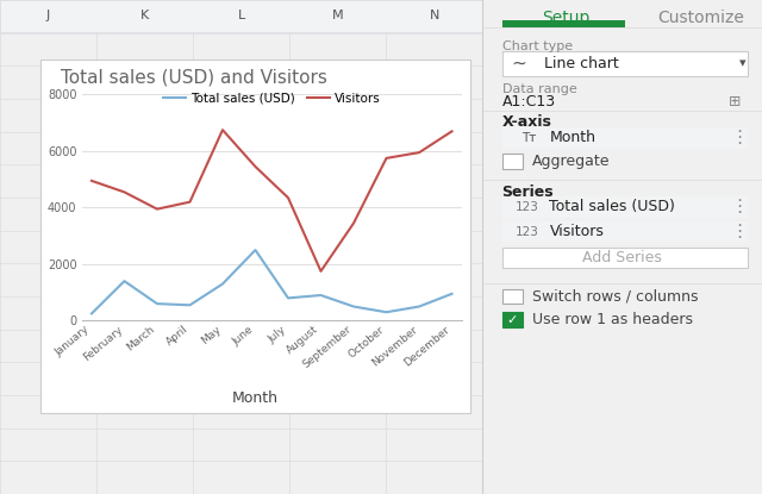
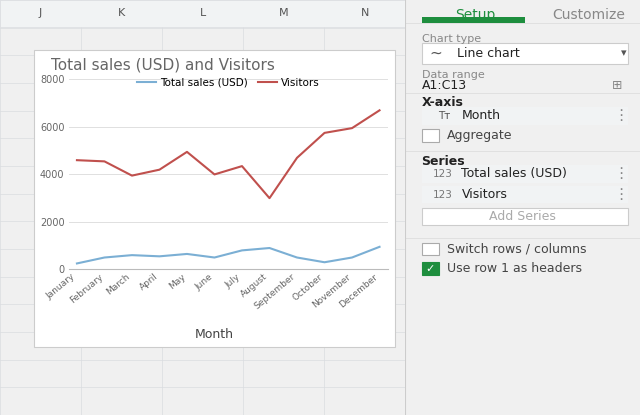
Visitors/January: 4950 -> 4600
Total sales (USD)/February: 1400 -> 500
Total sales (USD)/May: 1300 -> 650
Visitors/May: 6750 -> 4950
Total sales (USD)/June: 2500 -> 500
Visitors/June: 5450 -> 4000
Visitors/August: 1750 -> 3000
Visitors/September: 3450 -> 4700
